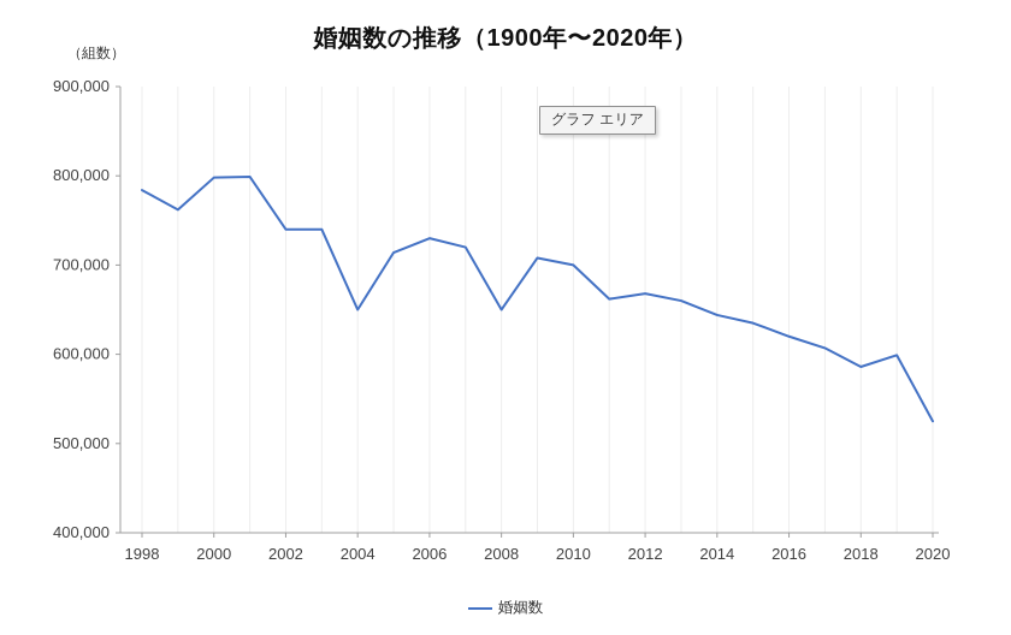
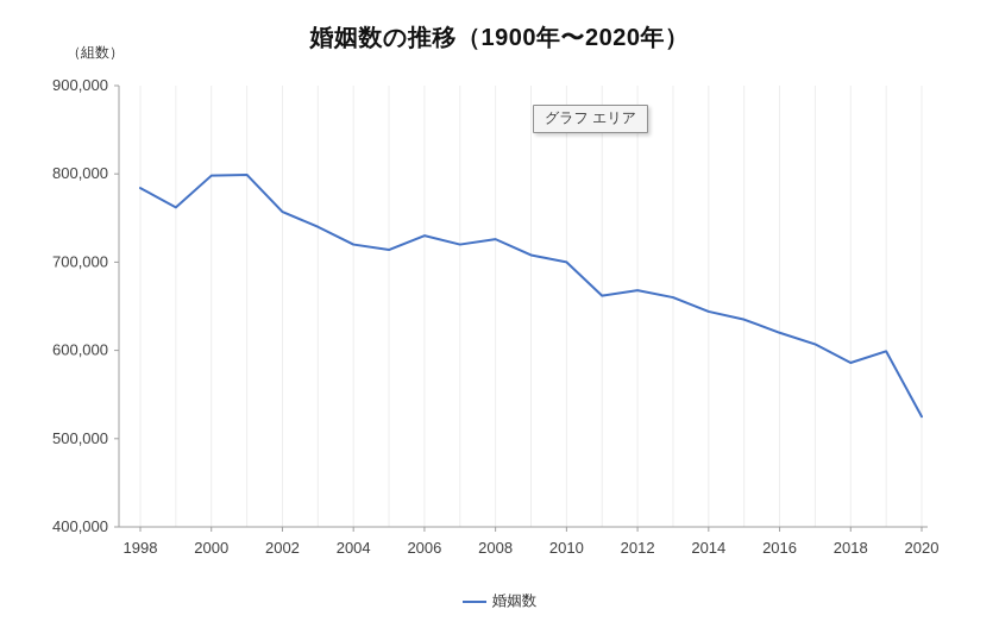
2002: 740000 -> 760000
2004: 650000 -> 720000
2008: 650000 -> 730000
